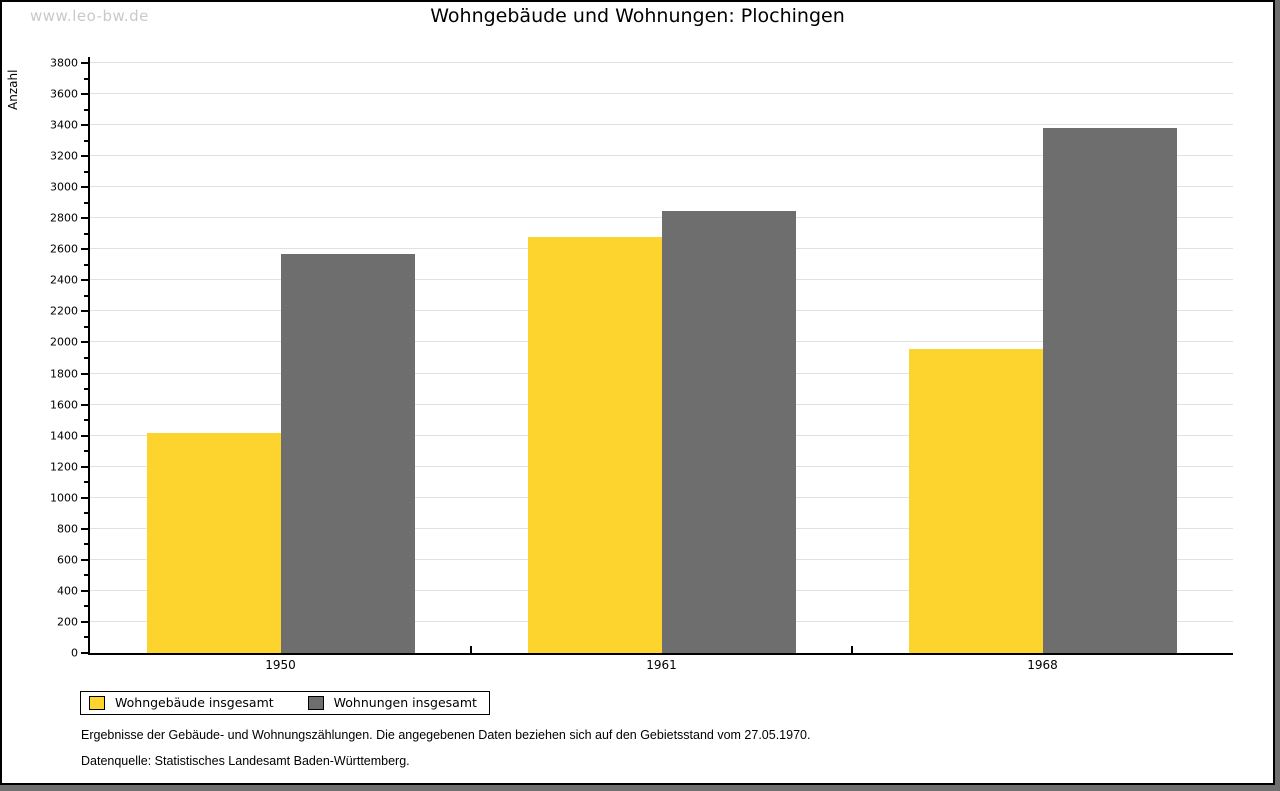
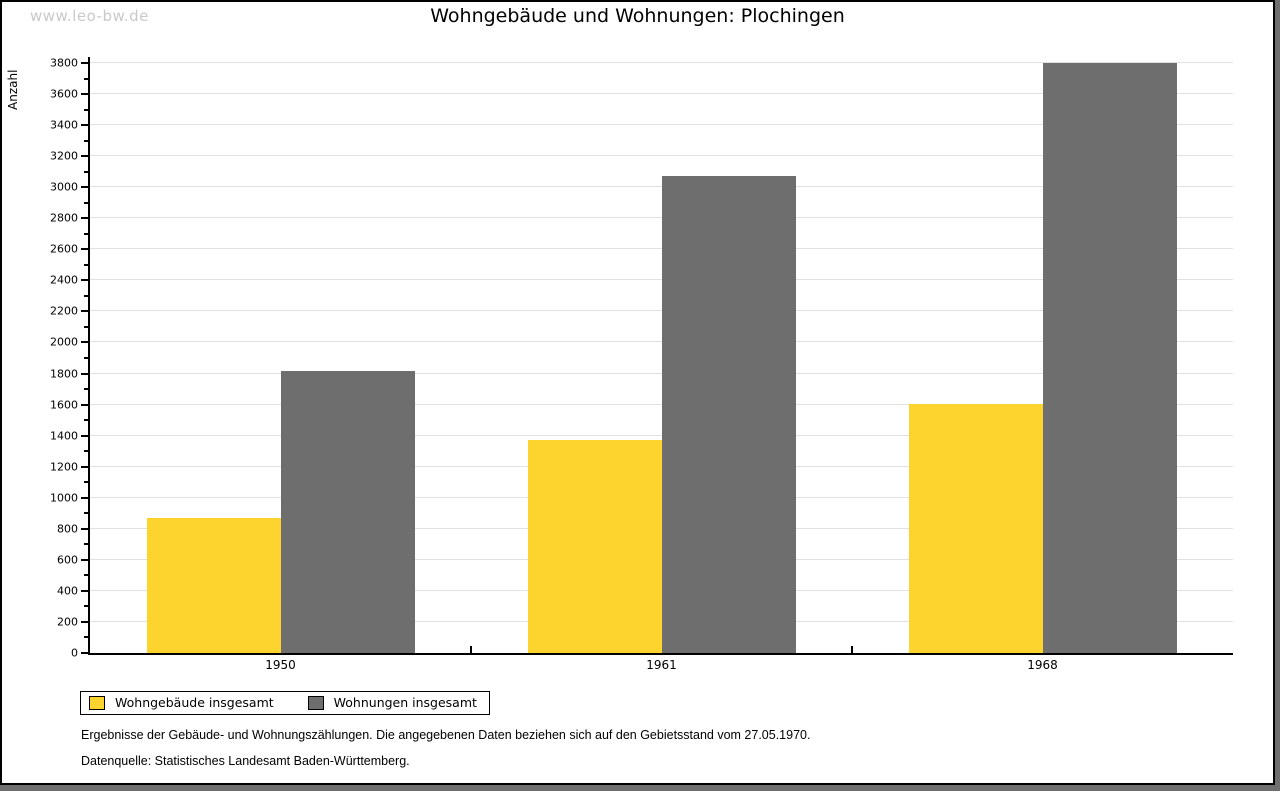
Wohngebäude insgesamt/1950: 1420 -> 870
Wohnungen insgesamt/1950: 2570 -> 1820
Wohngebäude insgesamt/1961: 2680 -> 1380
Wohnungen insgesamt/1961: 2850 -> 3070
Wohngebäude insgesamt/1968: 1960 -> 1600
Wohnungen insgesamt/1968: 3380 -> 3800
